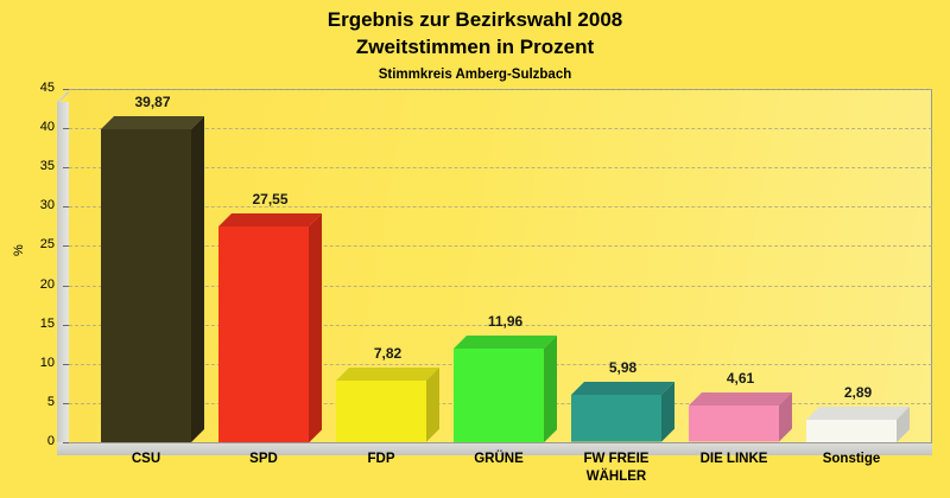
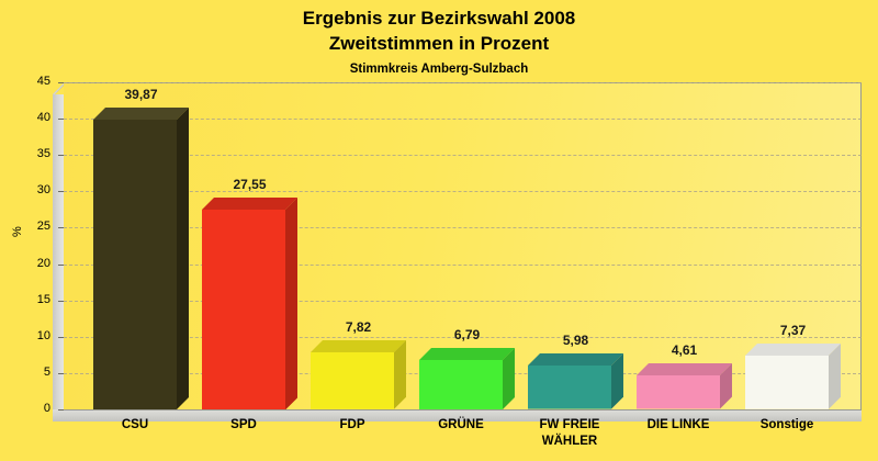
GRÜNE: 11,96 -> 6,79
Sonstige: 2,89 -> 7,37
